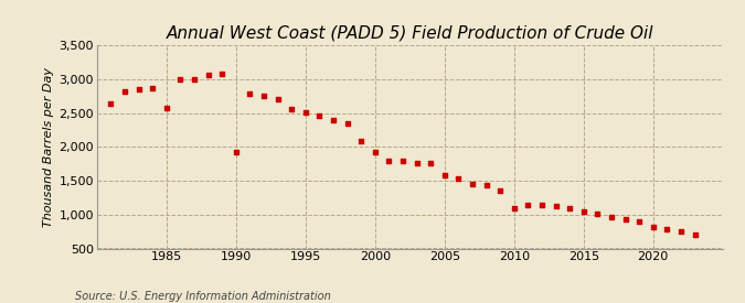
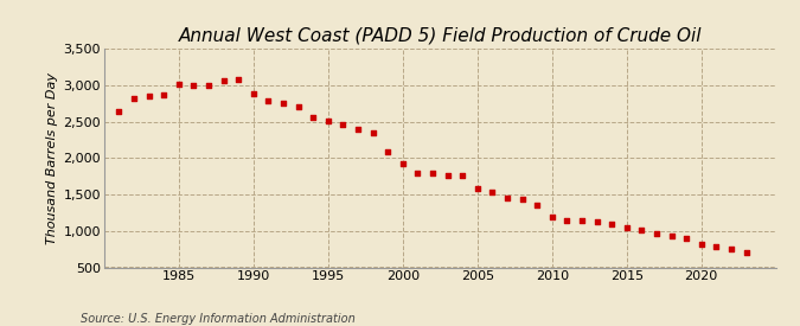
1985: 2,580 -> 3,010
1990: 1,920 -> 2,880
2010: 1,100 -> 1,200
